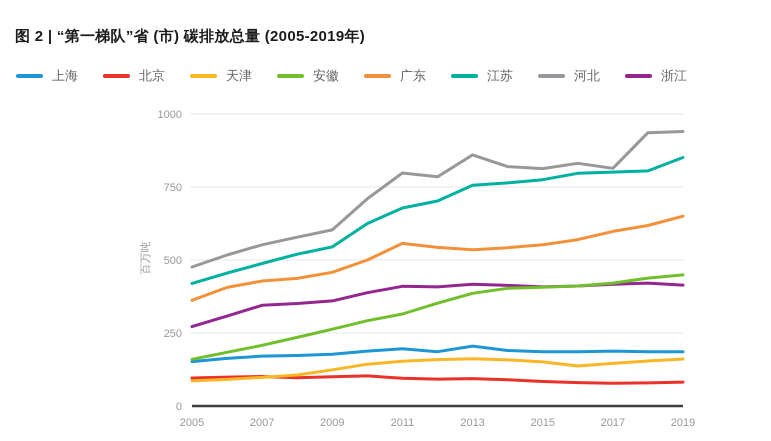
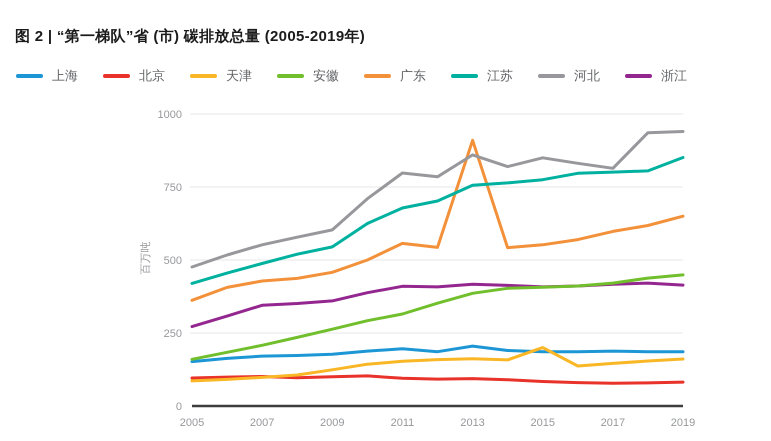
广东/2013: 540 -> 910
天津/2015: 150 -> 200
河北/2015: 810 -> 850
